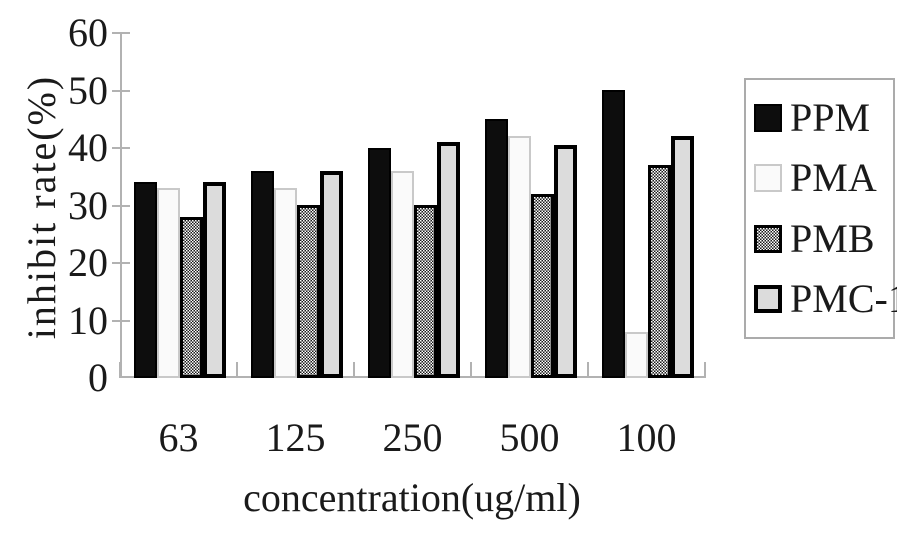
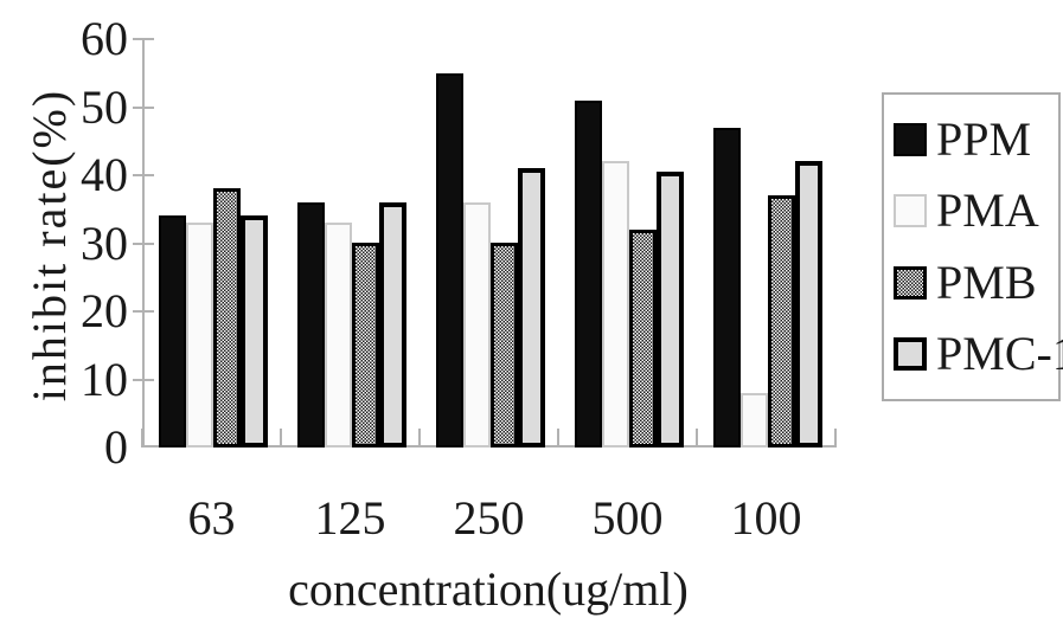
PMB/63: 28 -> 38
PPM/250: 40 -> 55
PPM/500: 45 -> 51
PPM/100: 50 -> 47
